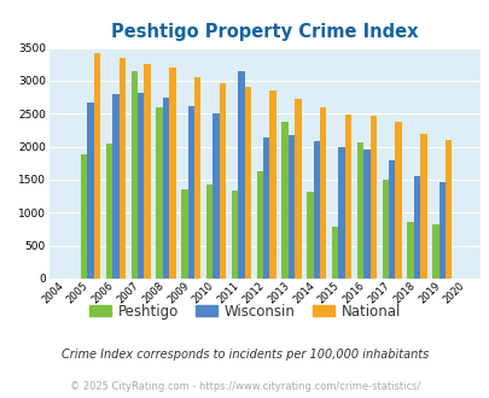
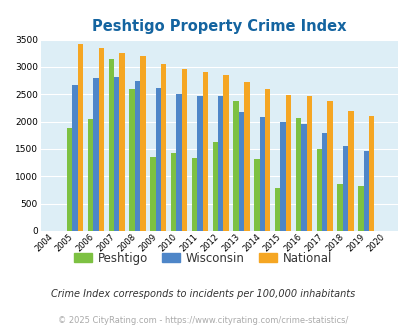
Wisconsin/2011: 3140 -> 2460
Wisconsin/2012: 2140 -> 2470
